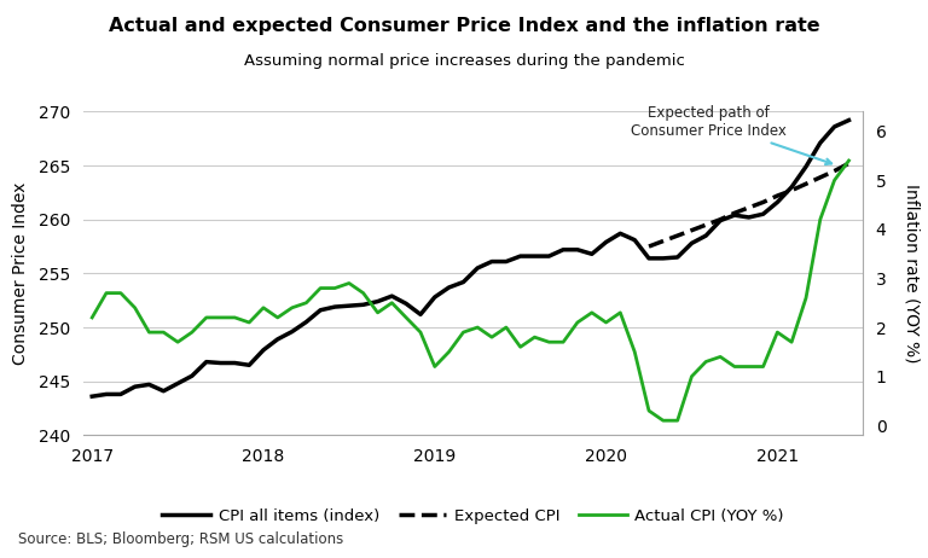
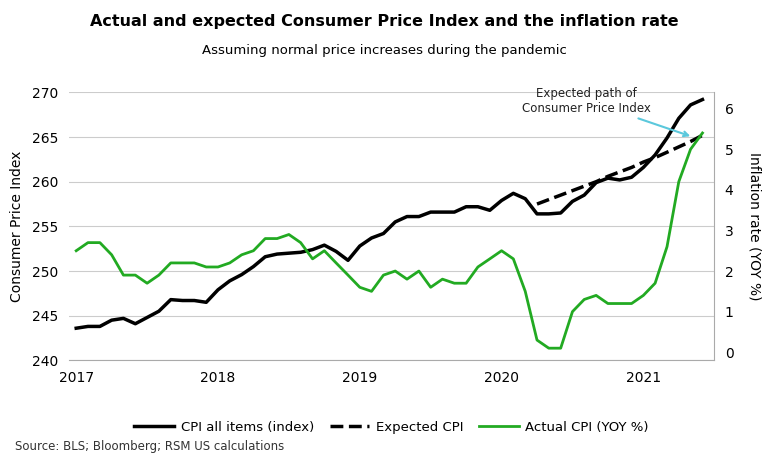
Actual CPI (YOY %)/2017: 2.2 -> 2.5
Actual CPI (YOY %)/2018: 2.4 -> 2.1
Actual CPI (YOY %)/2019: 1.2 -> 1.6
Actual CPI (YOY %)/2020: 2.1 -> 2.5
Actual CPI (YOY %)/2021: 1.9 -> 1.4
